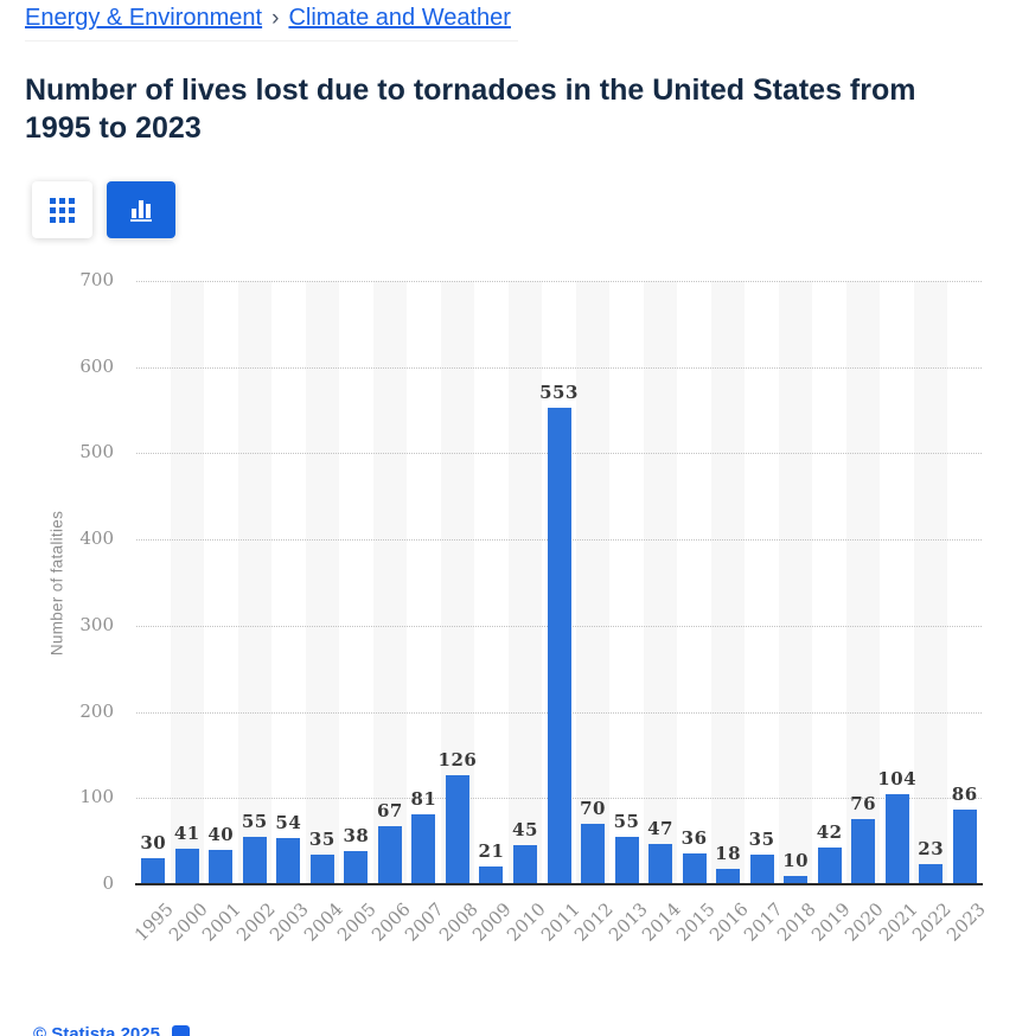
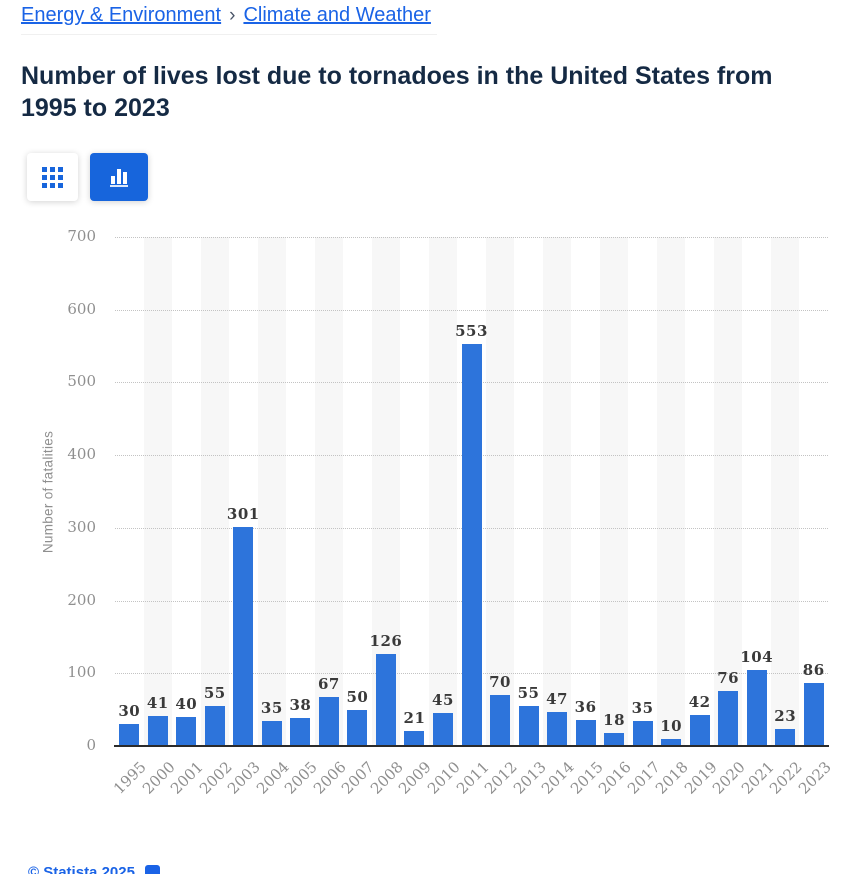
2003: 54 -> 301
2007: 81 -> 50
